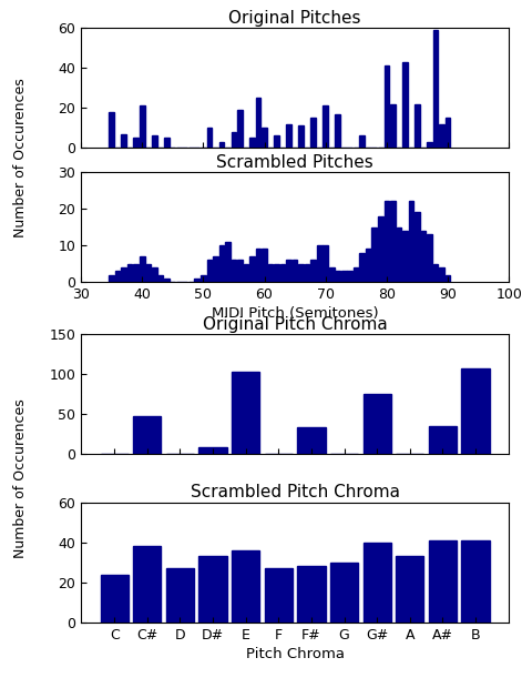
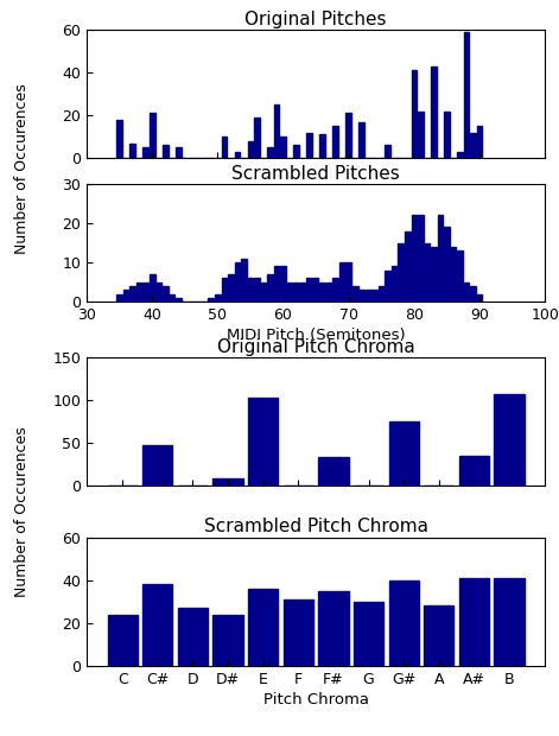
Scrambled Pitch Chroma/D#: 33 -> 24
Scrambled Pitch Chroma/F: 27 -> 31
Scrambled Pitch Chroma/F#: 28 -> 35
Scrambled Pitch Chroma/A: 33 -> 28
